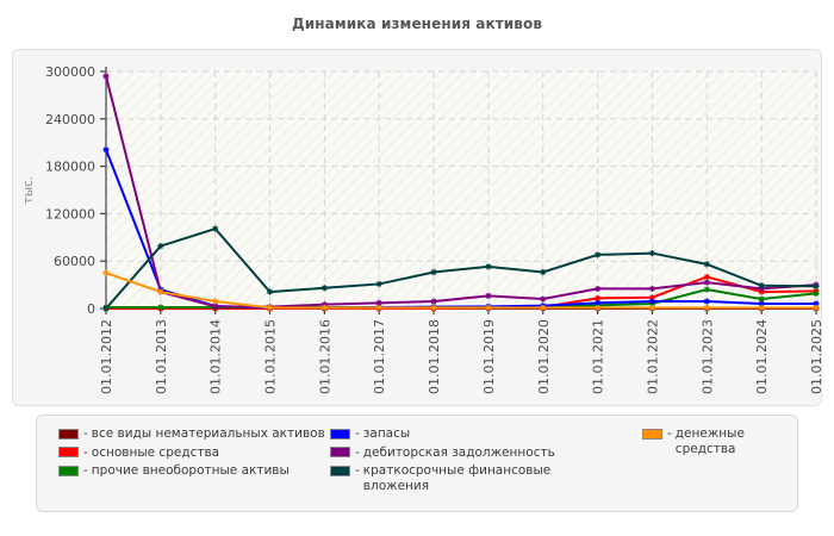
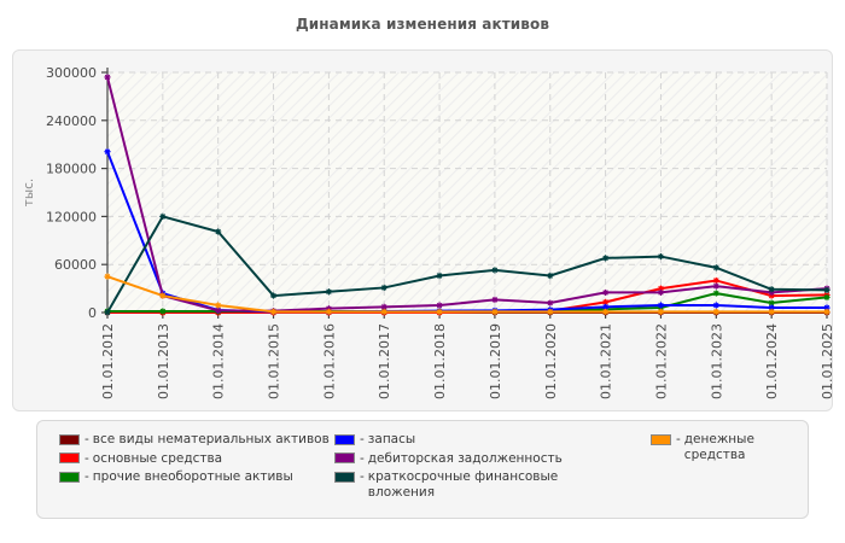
краткосрочные финансовые вложения/01.01.2013: 80000 -> 120000
основные средства/01.01.2022: 10000 -> 30000
